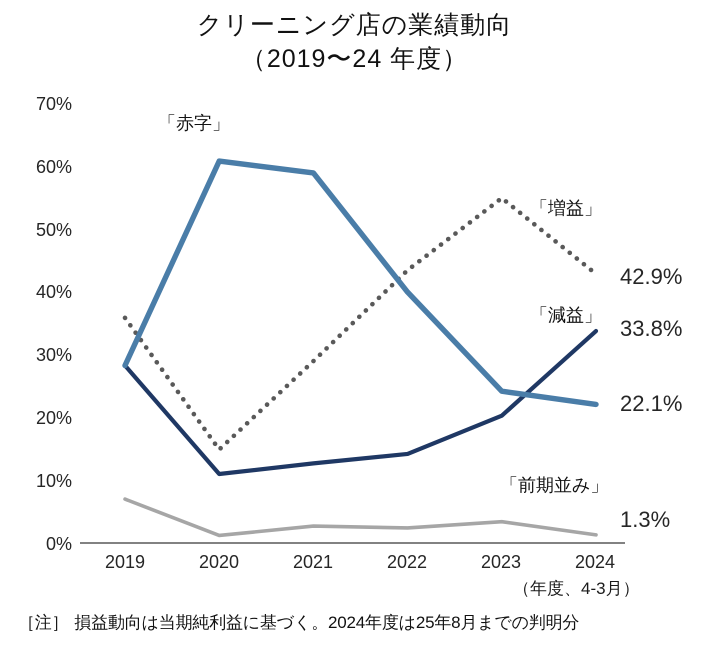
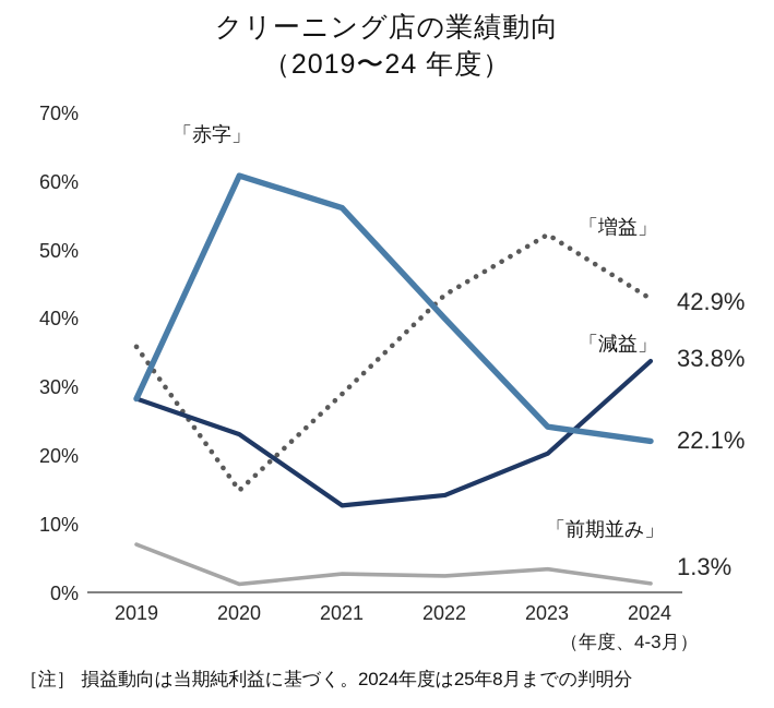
「減益」/2020: 11% -> 23%
「赤字」/2021: 59% -> 56%
「増益」/2023: 55% -> 52%
